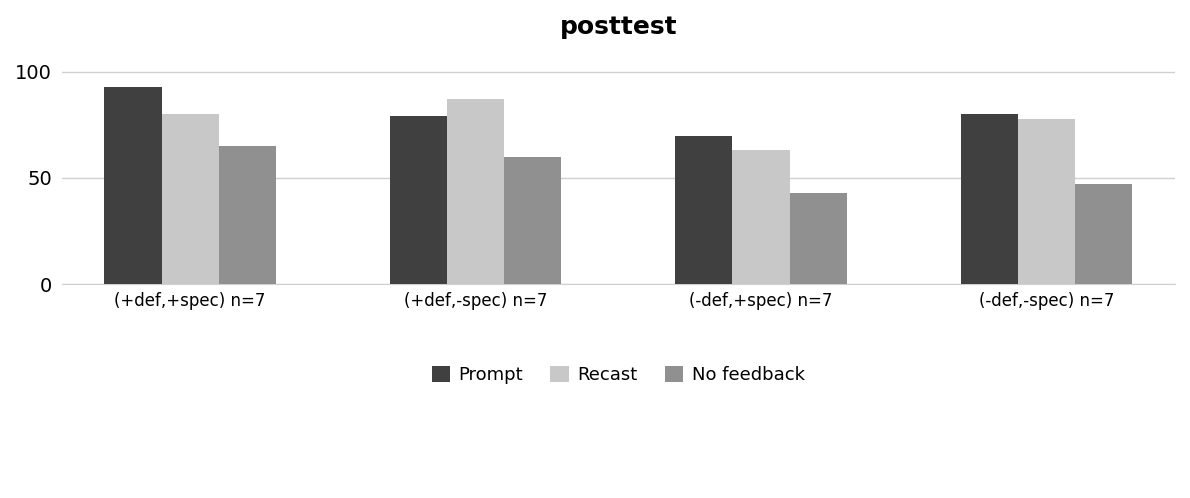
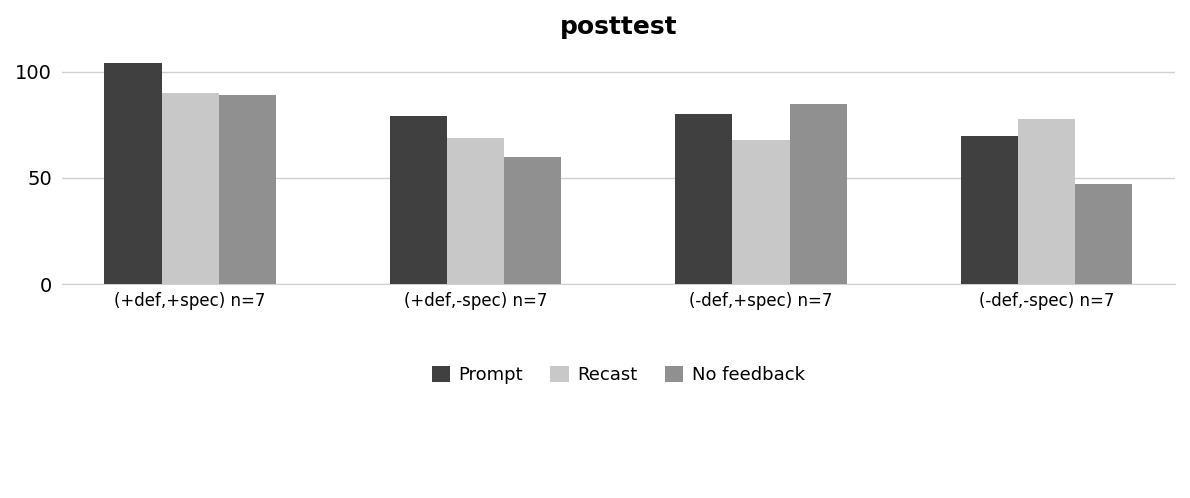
Prompt/(+def,+spec) n=7: 93 -> 104
Recast/(+def,+spec) n=7: 80 -> 90
No feedback/(+def,+spec) n=7: 65 -> 89
Recast/(+def,-spec) n=7: 87 -> 69
Prompt/(-def,+spec) n=7: 70 -> 80
Recast/(-def,+spec) n=7: 63 -> 68
No feedback/(-def,+spec) n=7: 43 -> 85
Prompt/(-def,-spec) n=7: 80 -> 70
